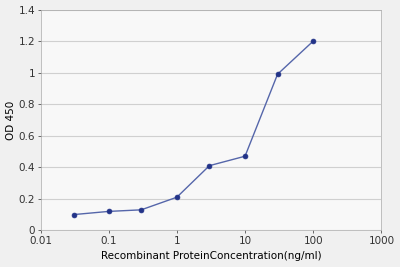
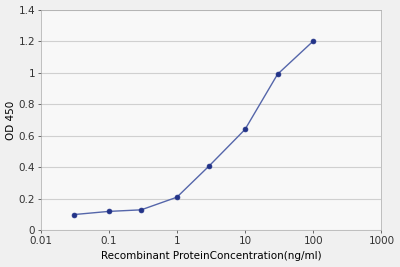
10: 0.47 -> 0.64
